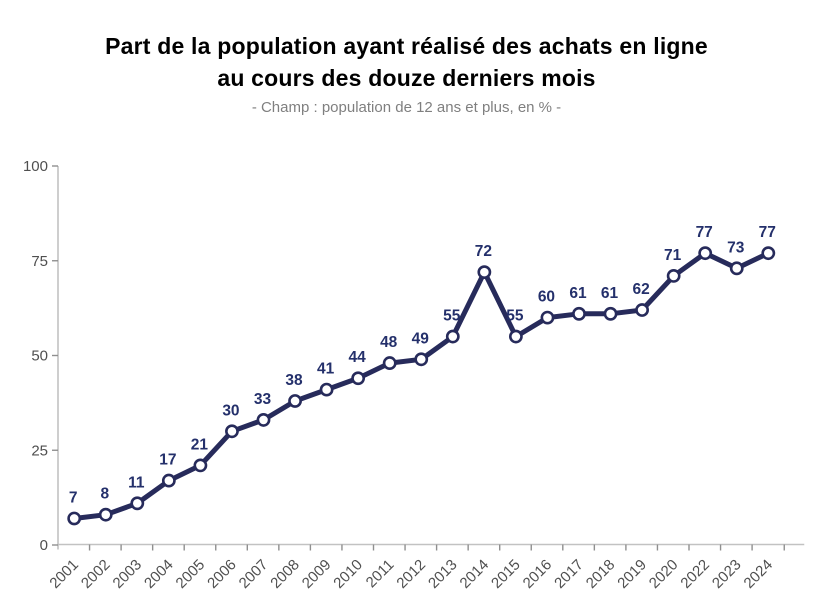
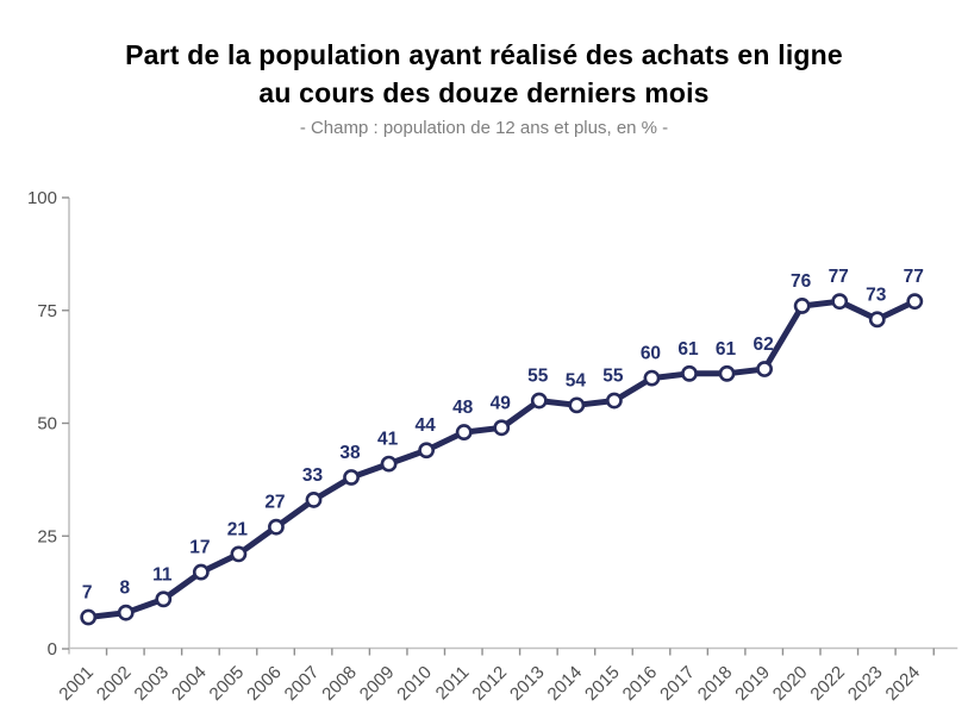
2006: 30 -> 27
2014: 72 -> 54
2020: 71 -> 76
